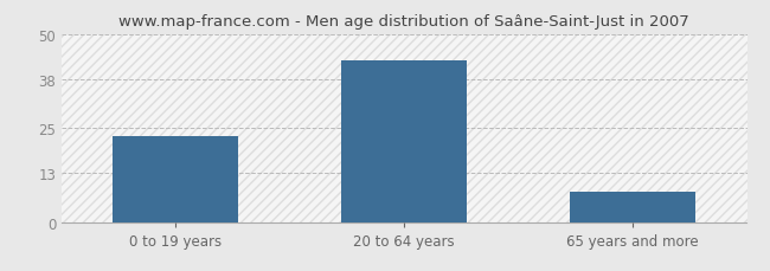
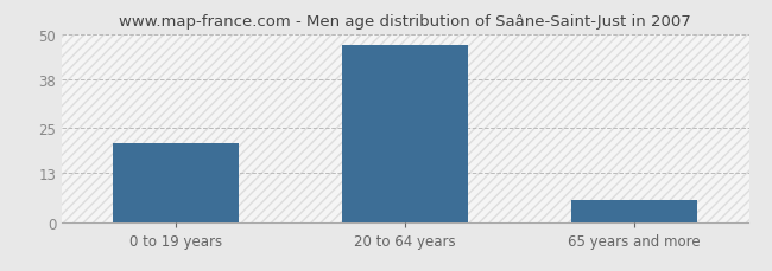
0 to 19 years: 23 -> 21
20 to 64 years: 43 -> 47
65 years and more: 8 -> 6
